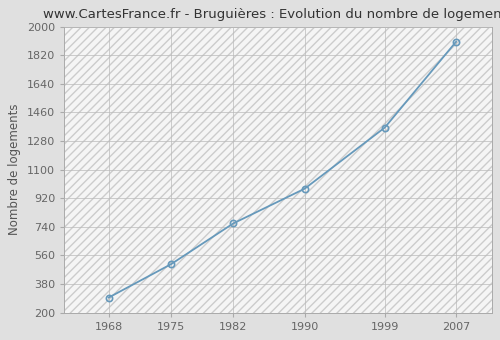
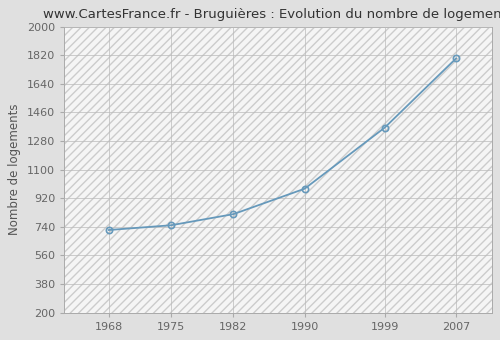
1968: 300 -> 720
1975: 500 -> 750
1982: 760 -> 820
2007: 1900 -> 1800
